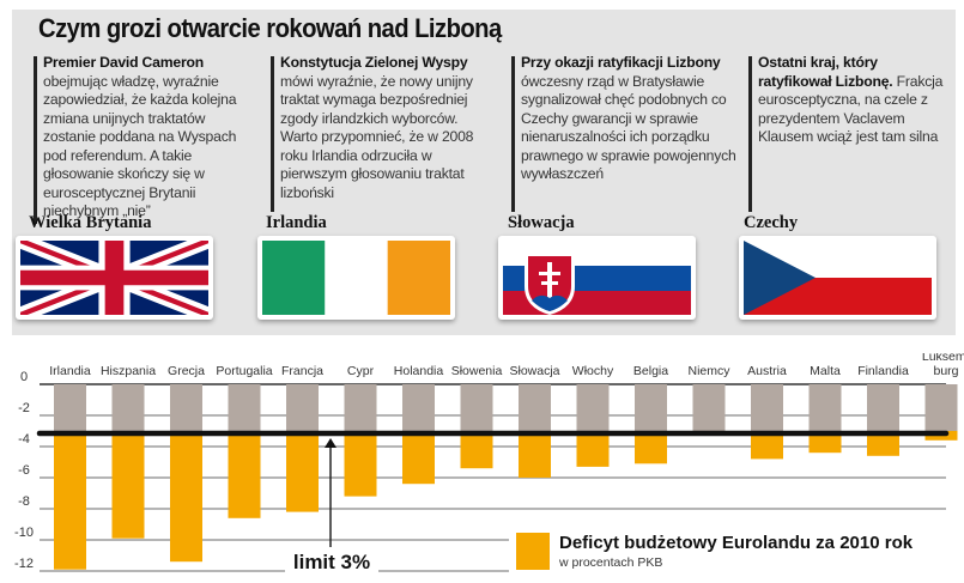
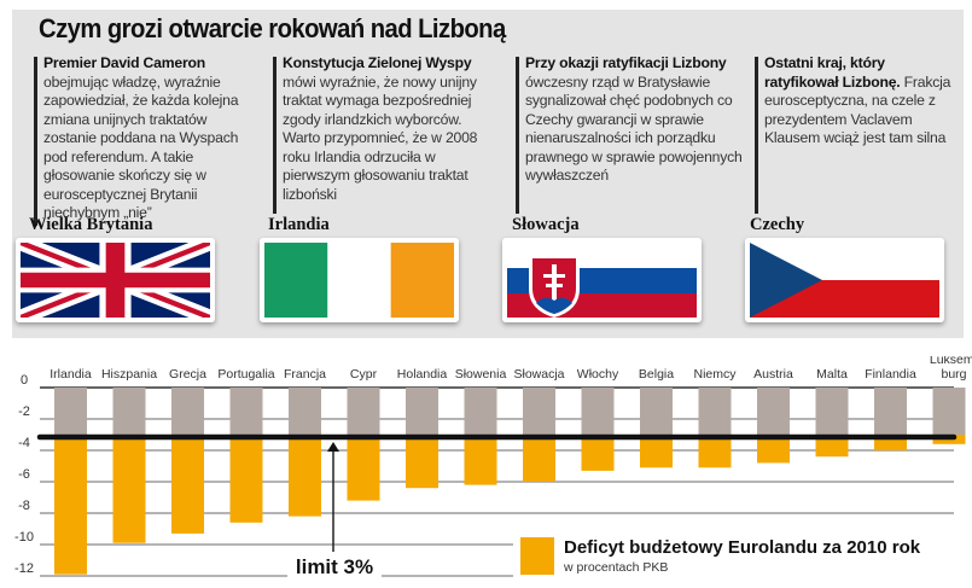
Grecja: -11.4 -> -9.3
Słowenia: -5.4 -> -6.2
Niemcy: -2.9 -> -5.1
Finlandia: -4.6 -> -4.0
